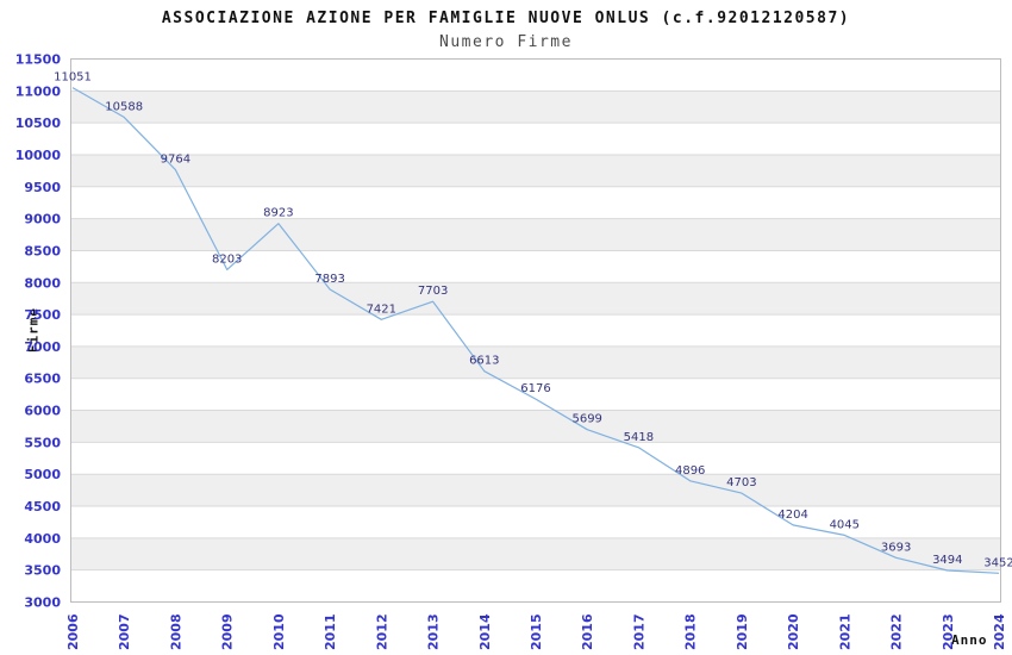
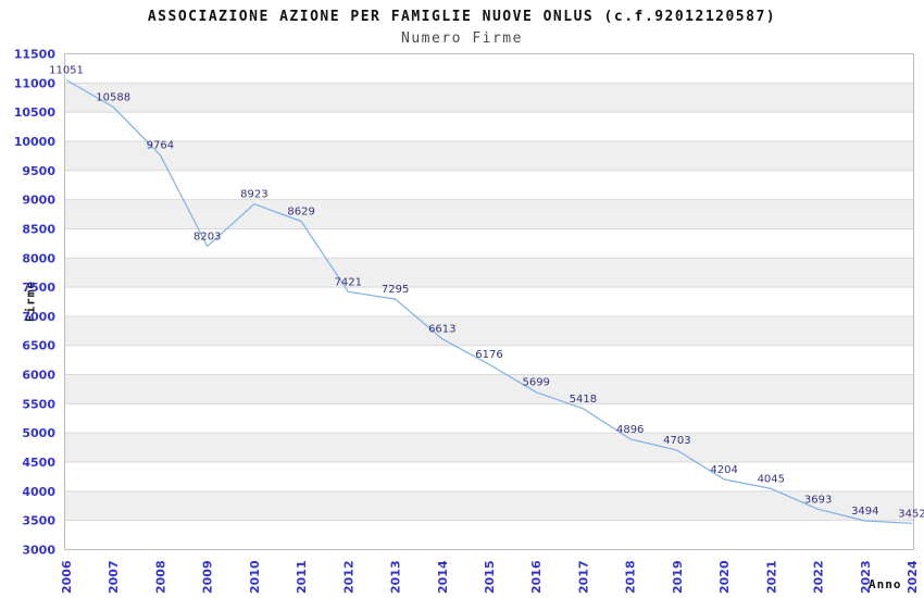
2011: 7893 -> 8629
2013: 7703 -> 7295
